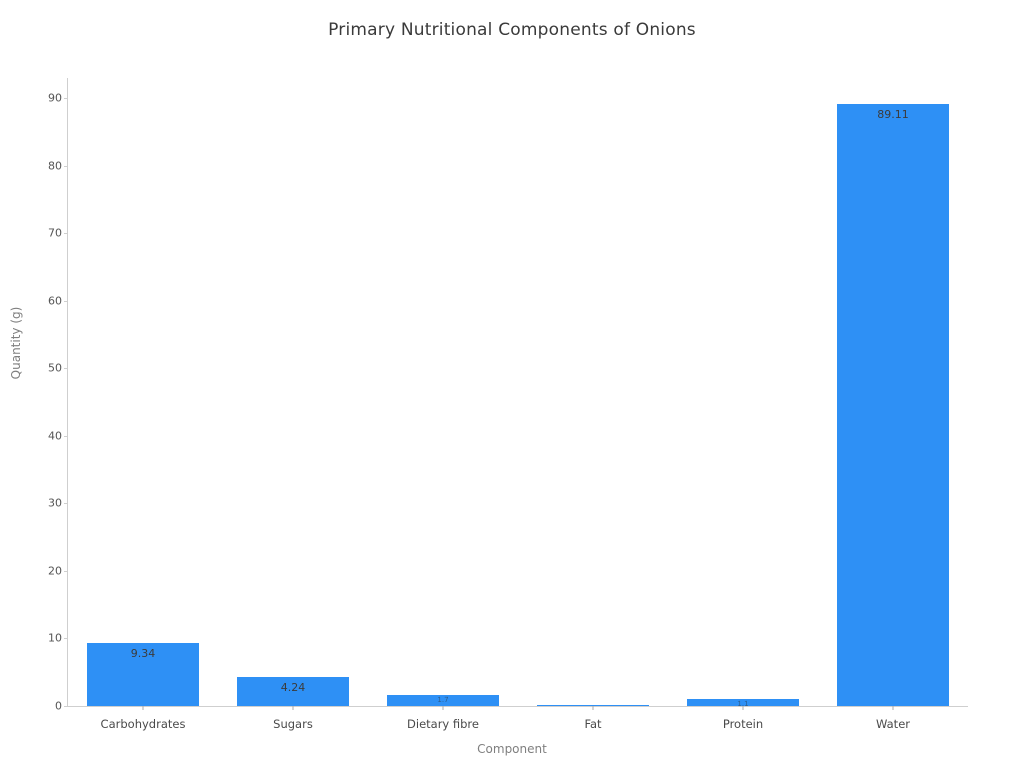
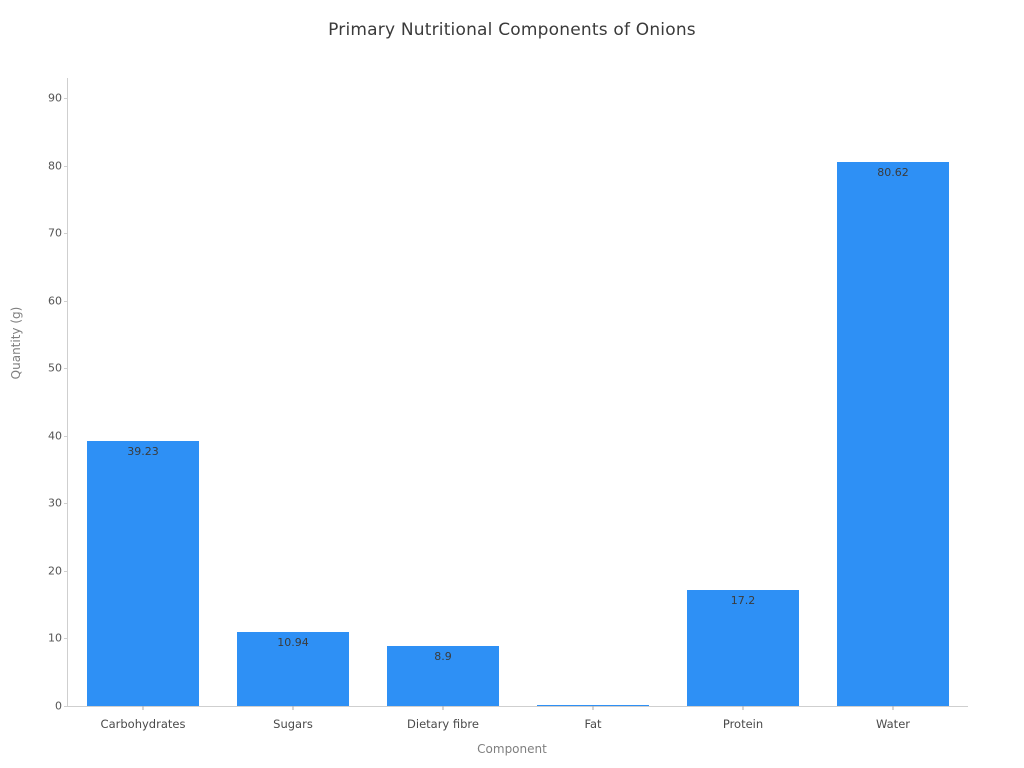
Carbohydrates: 9.34 -> 39.23
Sugars: 4.24 -> 10.94
Dietary fibre: 1.7 -> 8.9
Protein: 1.1 -> 17.2
Water: 89.11 -> 80.62
